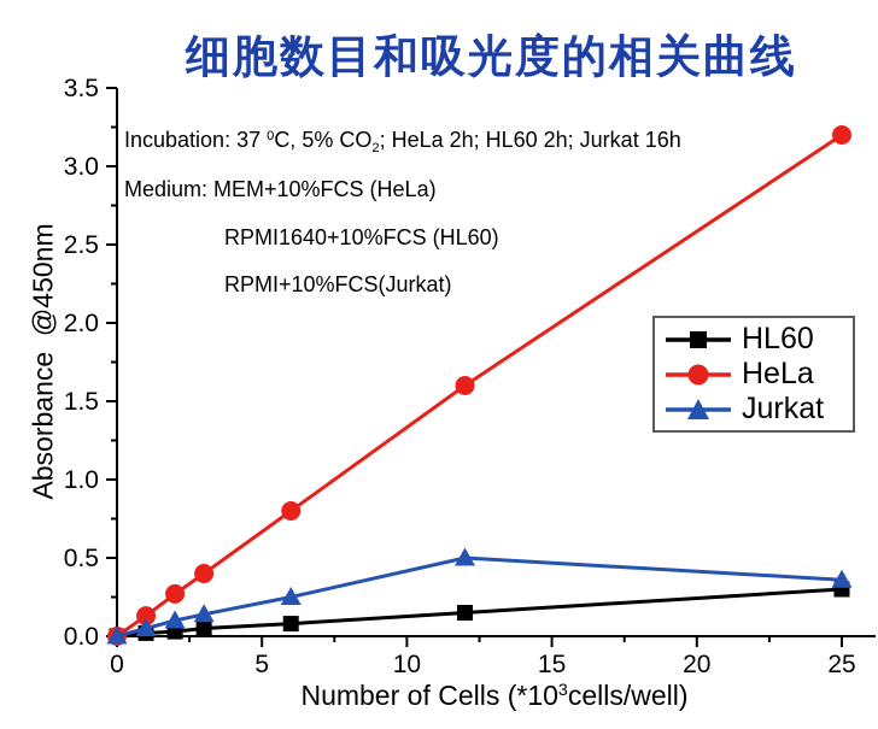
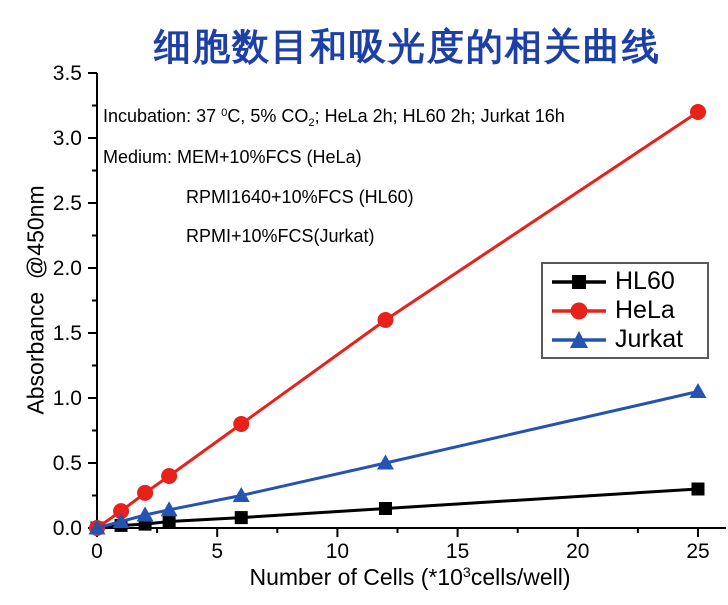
Jurkat/25: 0.36 -> 1.05
